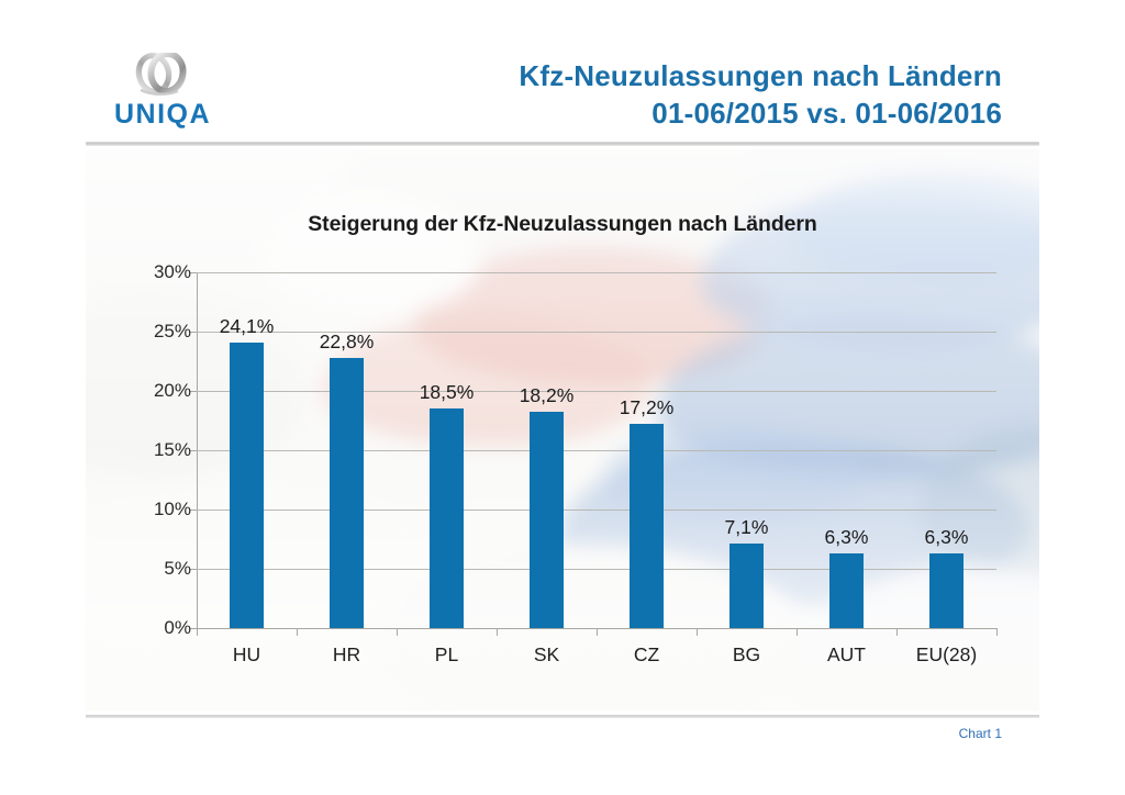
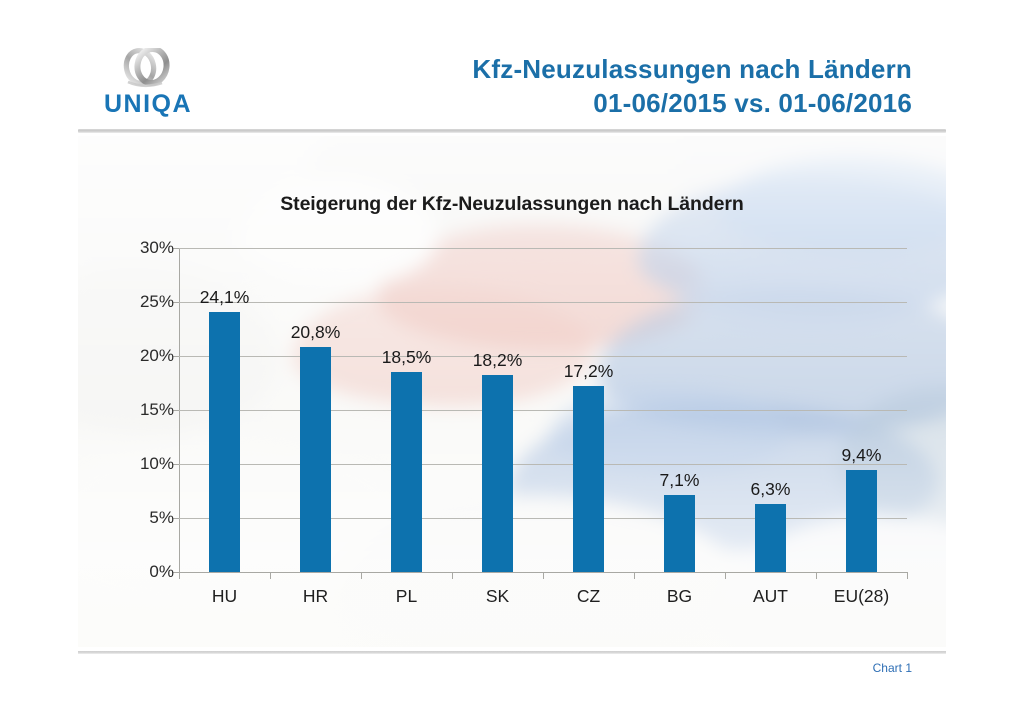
HR: 22,8% -> 20,8%
EU(28): 6,3% -> 9,4%
